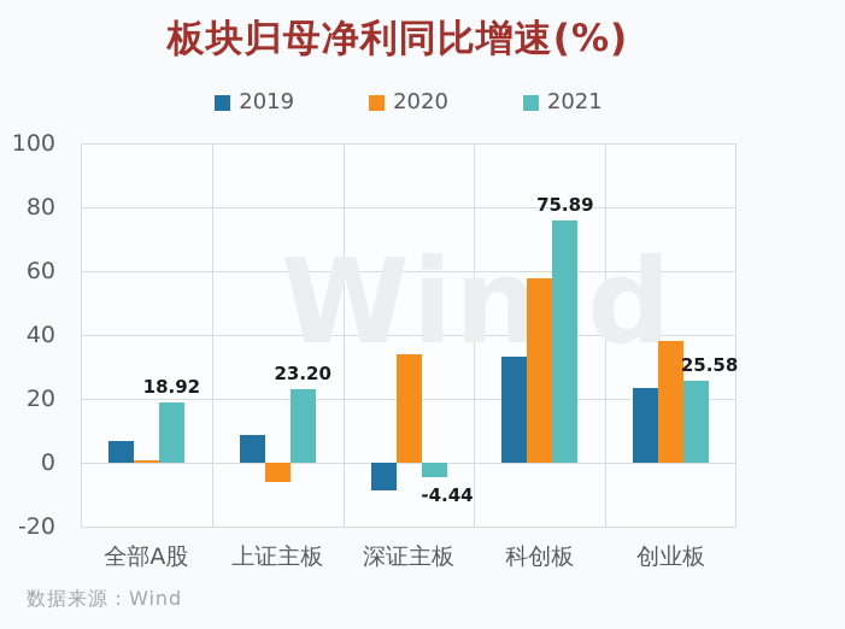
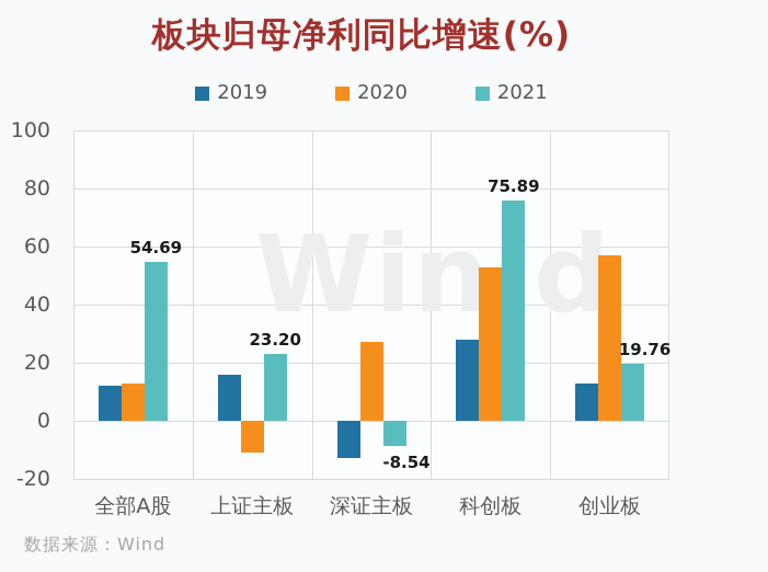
2019/全部A股: 7 -> 12
2020/全部A股: 1 -> 13
2021/全部A股: 18.92 -> 54.69
2019/上证主板: 9 -> 16
2020/上证主板: -6 -> -11
2019/深证主板: -9 -> -13
2020/深证主板: 34 -> 27
2021/深证主板: -4.44 -> -8.54
2019/科创板: 33 -> 28
2020/科创板: 58 -> 53
2019/创业板: 23 -> 13
2020/创业板: 38 -> 57
2021/创业板: 25.58 -> 19.76
